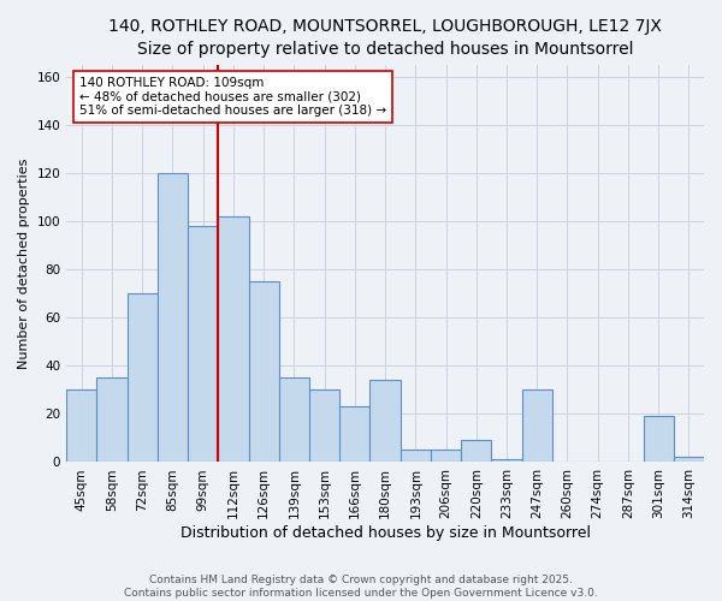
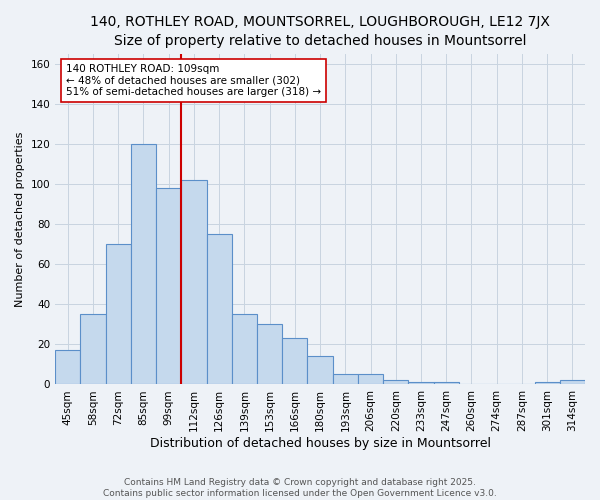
45sqm: 30 -> 17
180sqm: 34 -> 14
220sqm: 9 -> 2
247sqm: 30 -> 1
301sqm: 19 -> 1
